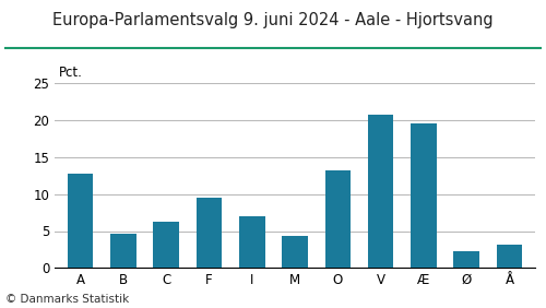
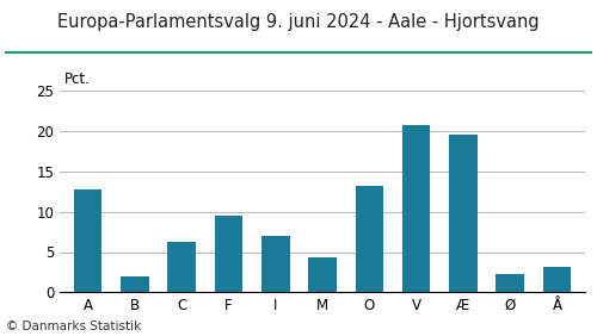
B: 4.6 -> 2.0
